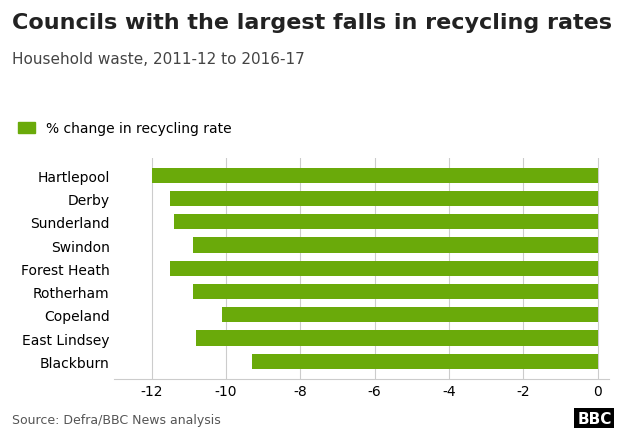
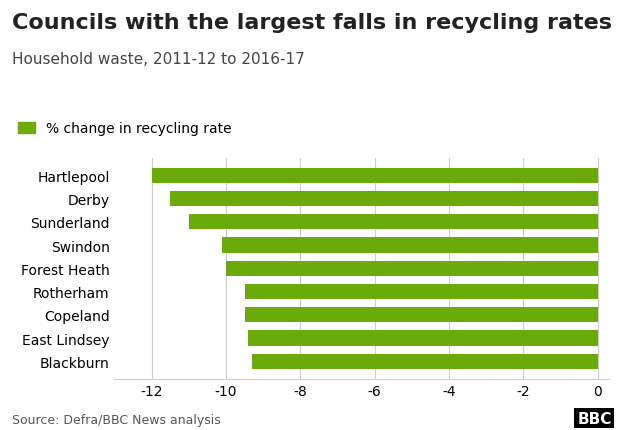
Sunderland: -11.4 -> -11.0
Swindon: -10.9 -> -10.1
Forest Heath: -11.5 -> -10.0
Rotherham: -10.9 -> -9.5
Copeland: -10.1 -> -9.5
East Lindsey: -10.8 -> -9.4
